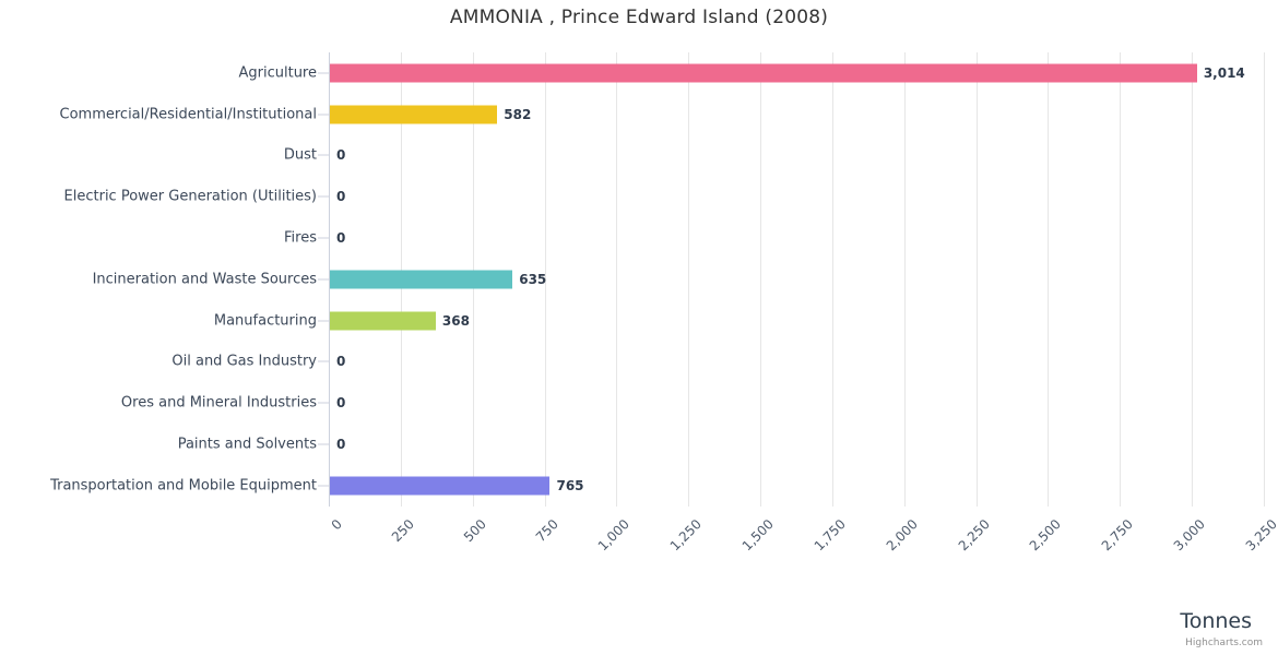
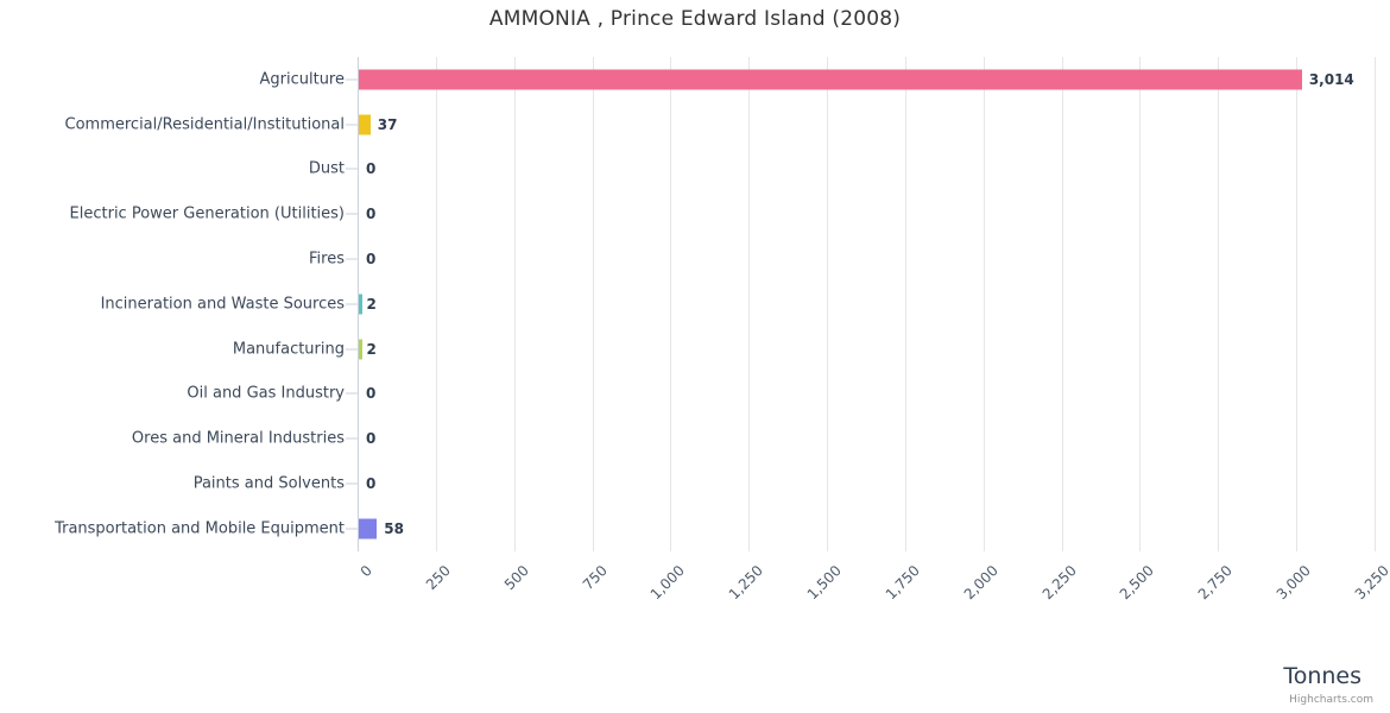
Commercial/Residential/Institutional: 582 -> 37
Incineration and Waste Sources: 635 -> 2
Manufacturing: 368 -> 2
Transportation and Mobile Equipment: 765 -> 58
